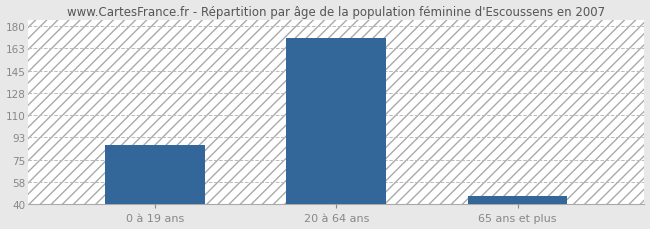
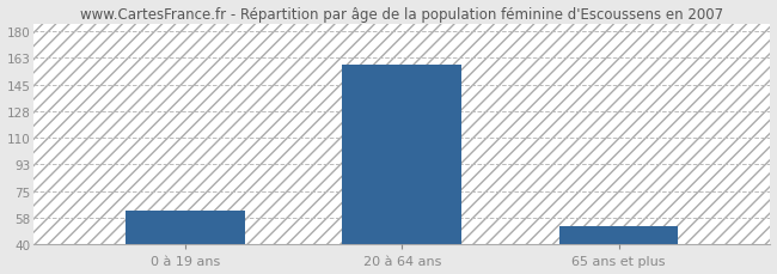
0 à 19 ans: 87 -> 62
20 à 64 ans: 171 -> 158
65 ans et plus: 47 -> 52
